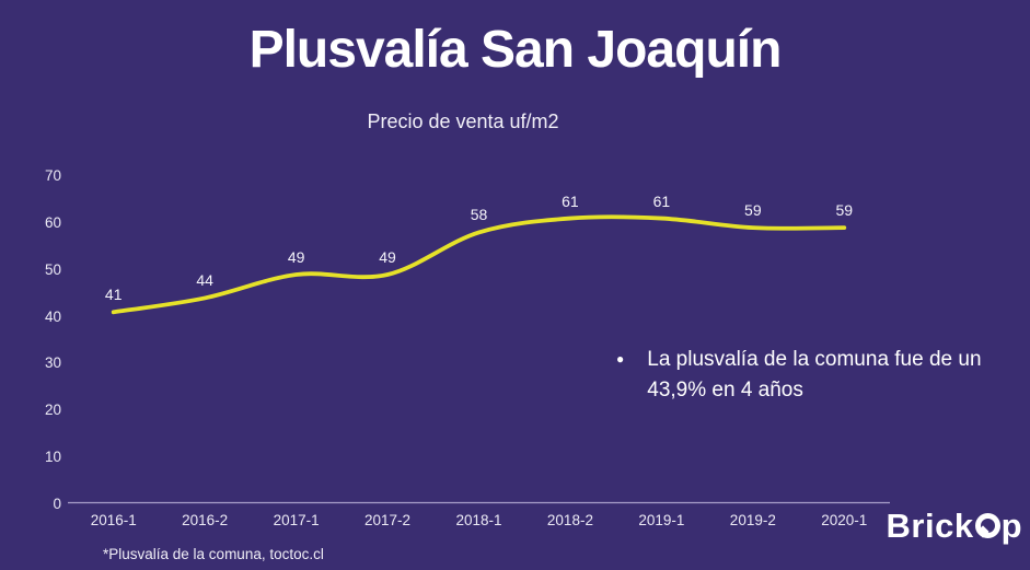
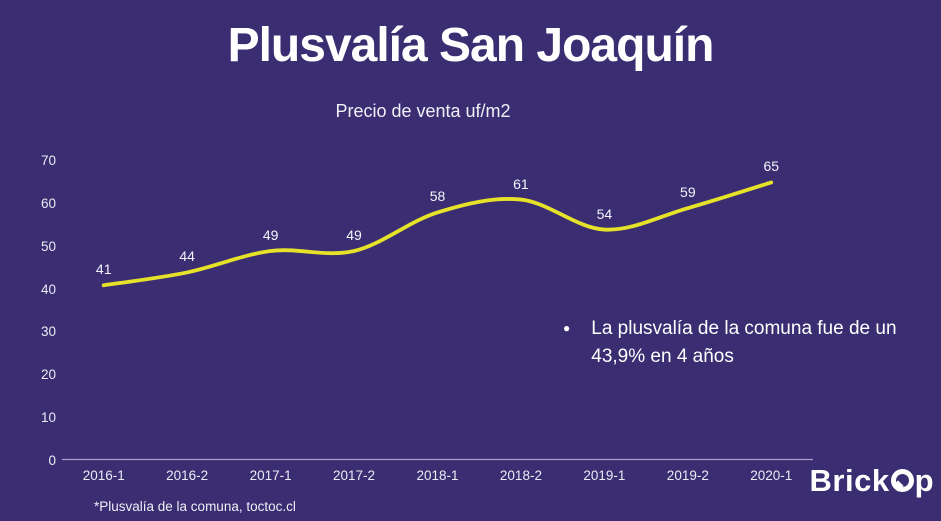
2019-1: 61 -> 54
2020-1: 59 -> 65
